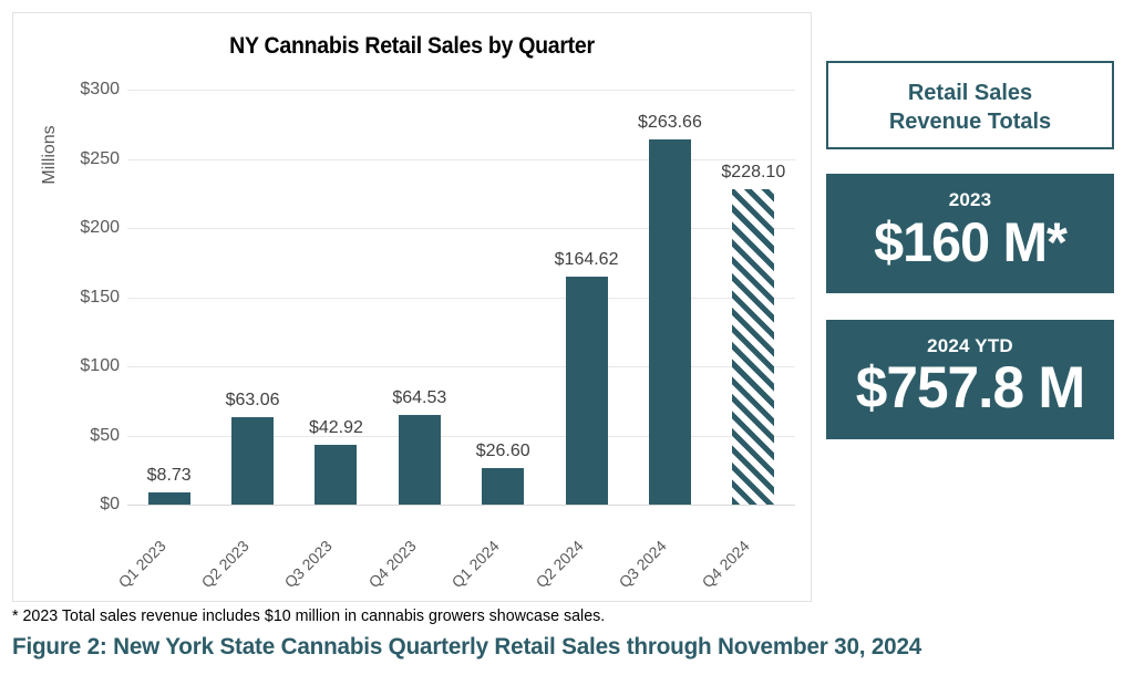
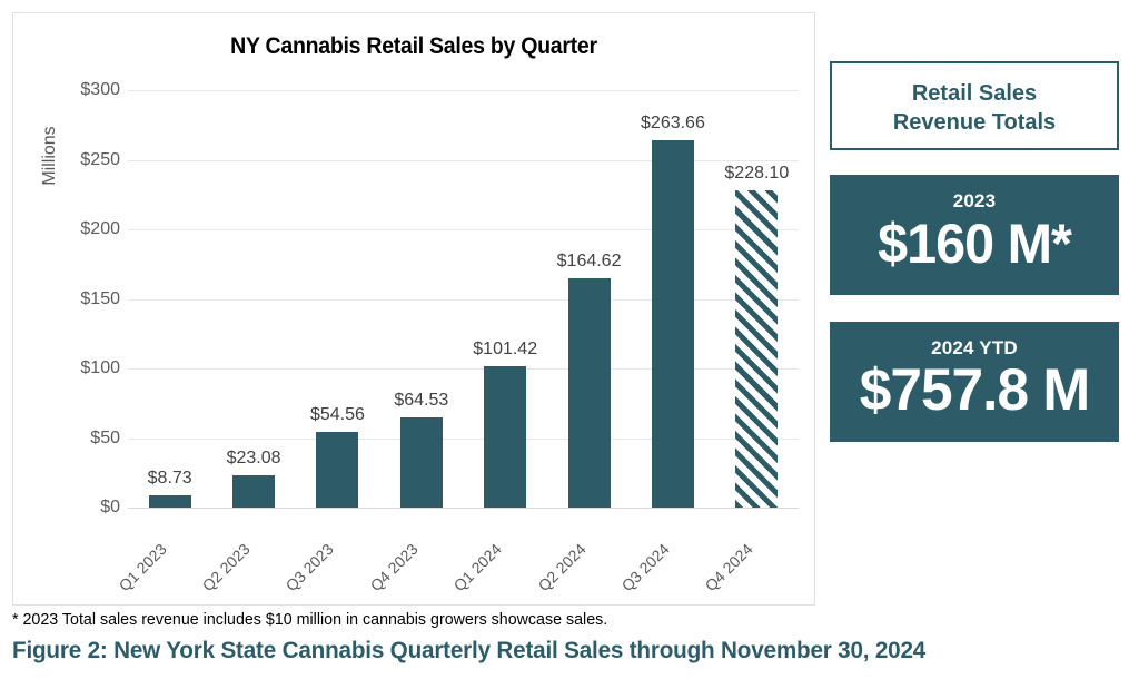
Q2 2023: $63.06 -> $23.08
Q3 2023: $42.92 -> $54.56
Q1 2024: $26.60 -> $101.42
